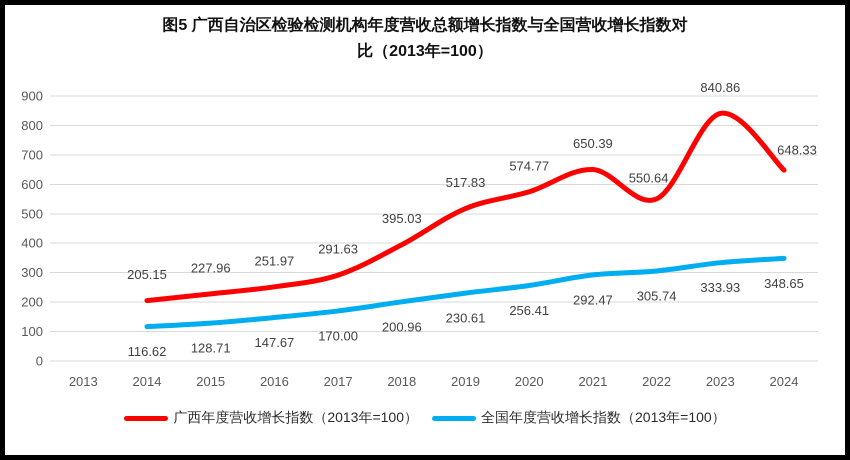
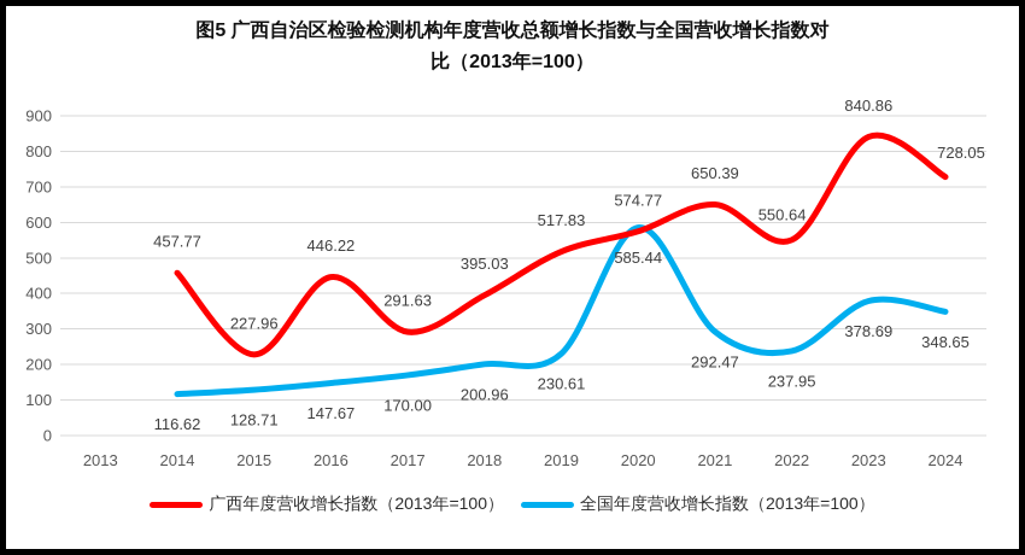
广西年度营收增长指数（2013年=100）/2014: 205.15 -> 457.77
广西年度营收增长指数（2013年=100）/2016: 251.97 -> 446.22
全国年度营收增长指数（2013年=100）/2020: 256.41 -> 585.44
全国年度营收增长指数（2013年=100）/2022: 305.74 -> 237.95
全国年度营收增长指数（2013年=100）/2023: 333.93 -> 378.69
广西年度营收增长指数（2013年=100）/2024: 648.33 -> 728.05
